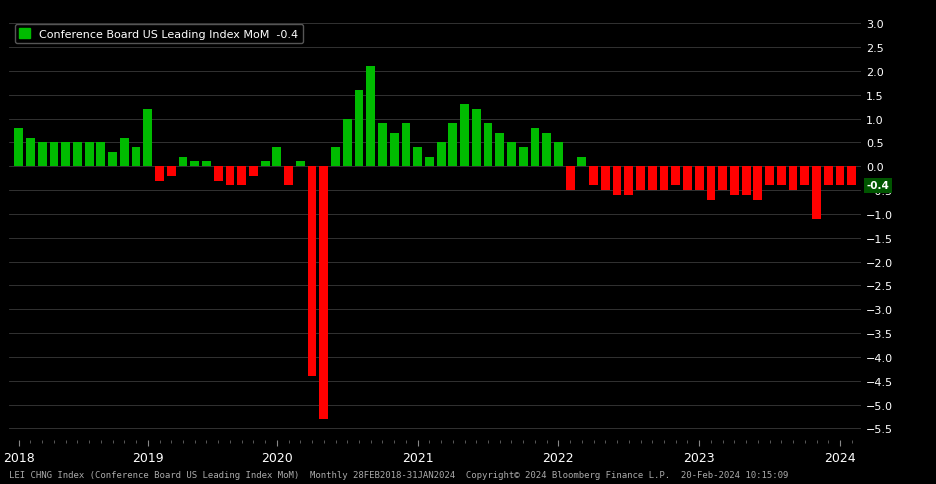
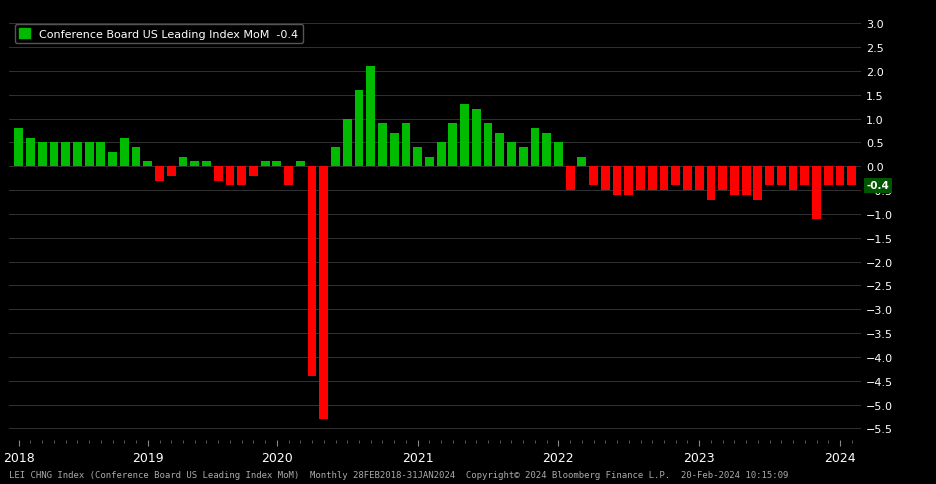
2019: 1.2 -> 0.1
2020: 0.4 -> 0.1
